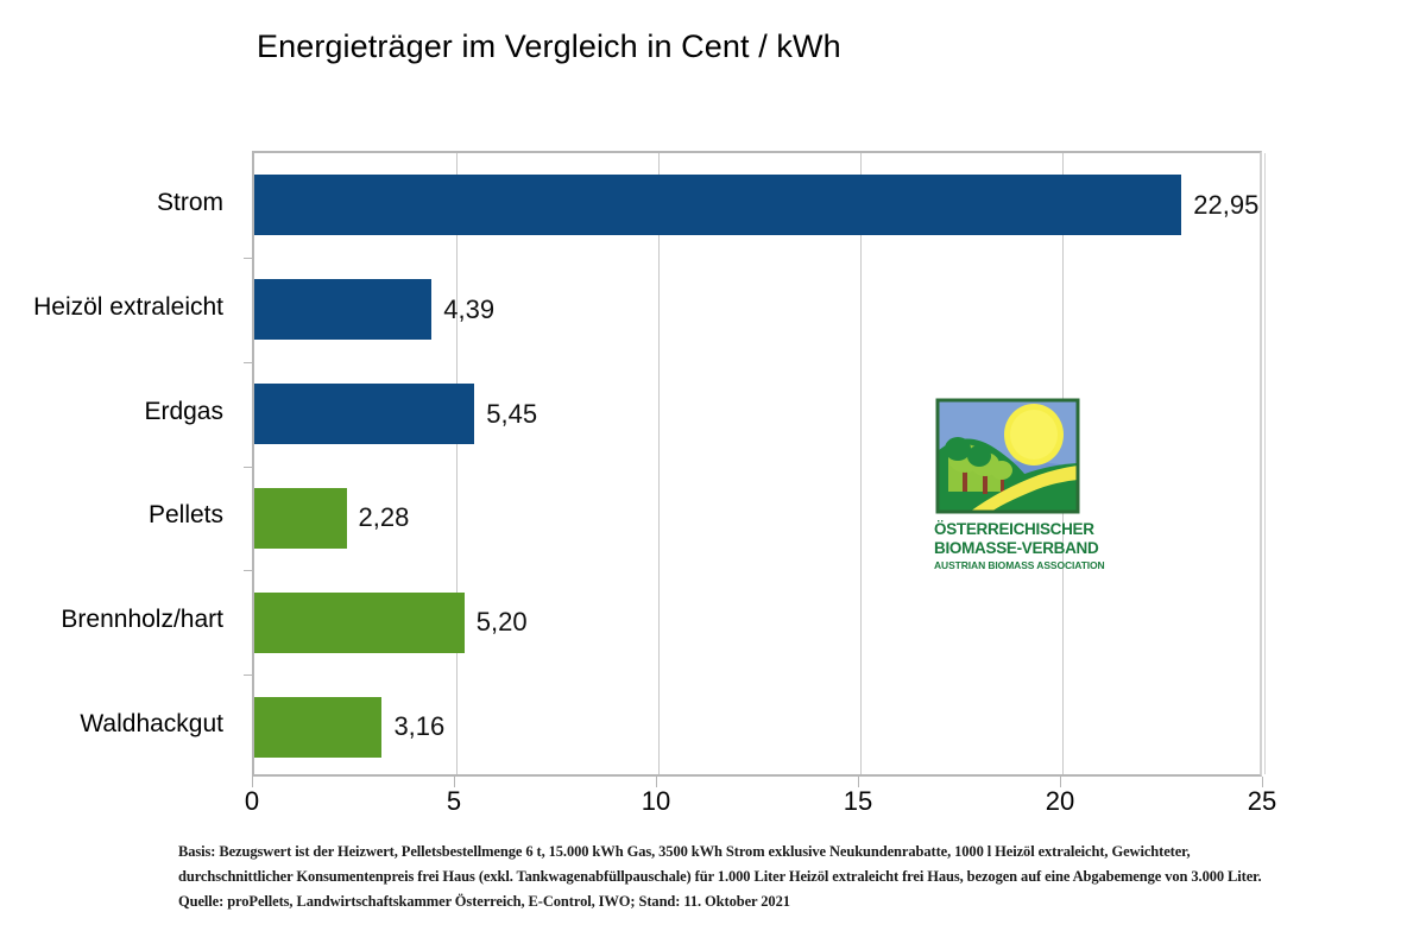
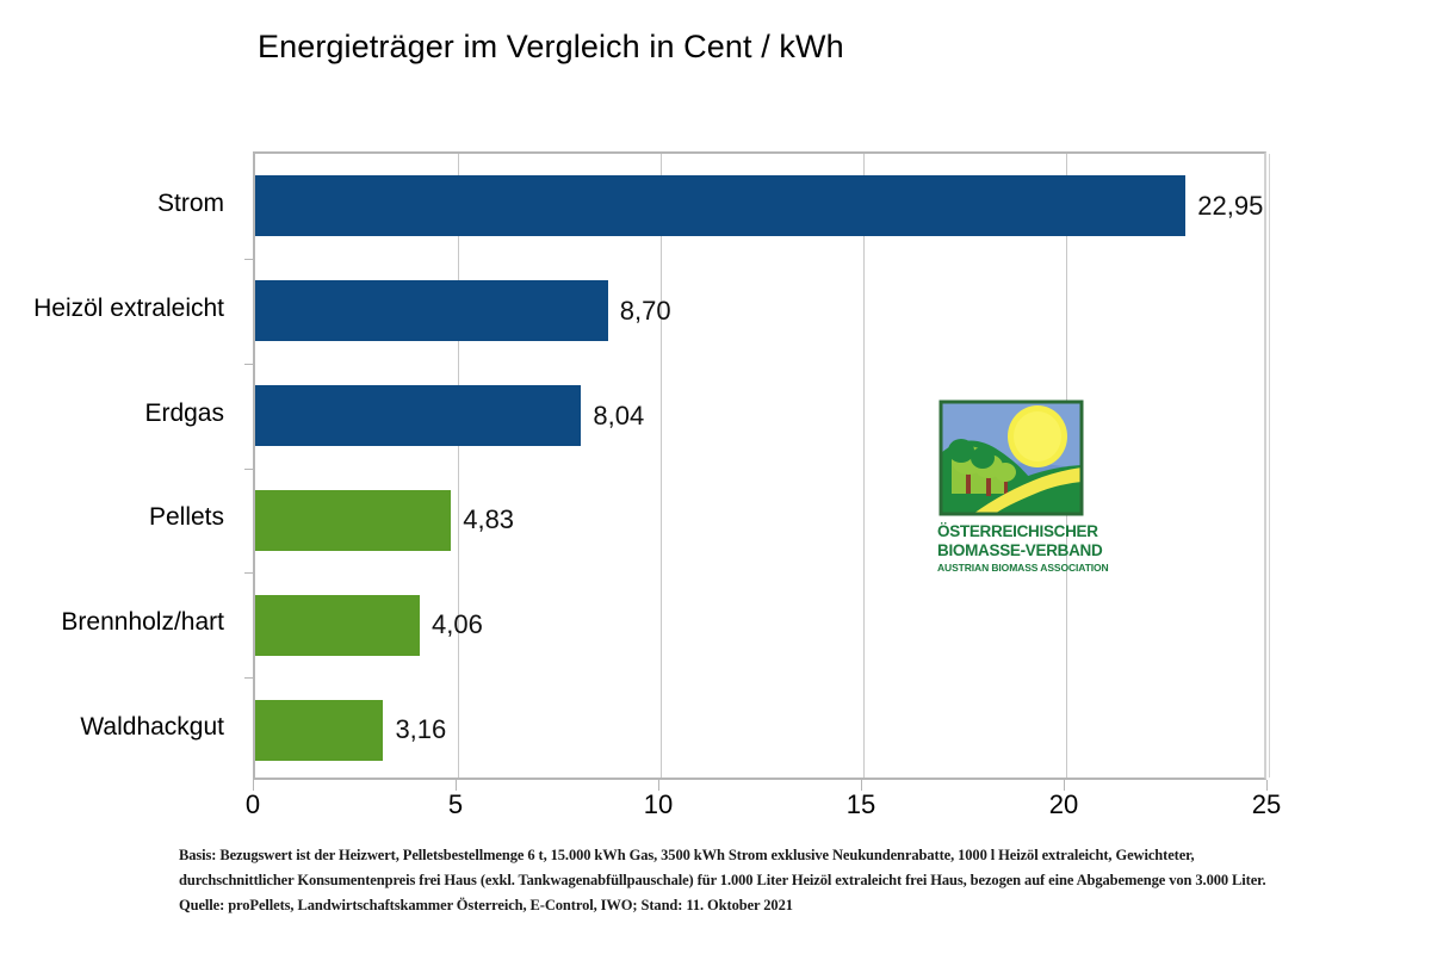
Heizöl extraleicht: 4,39 -> 8,70
Erdgas: 5,45 -> 8,04
Pellets: 2,28 -> 4,83
Brennholz/hart: 5,20 -> 4,06
